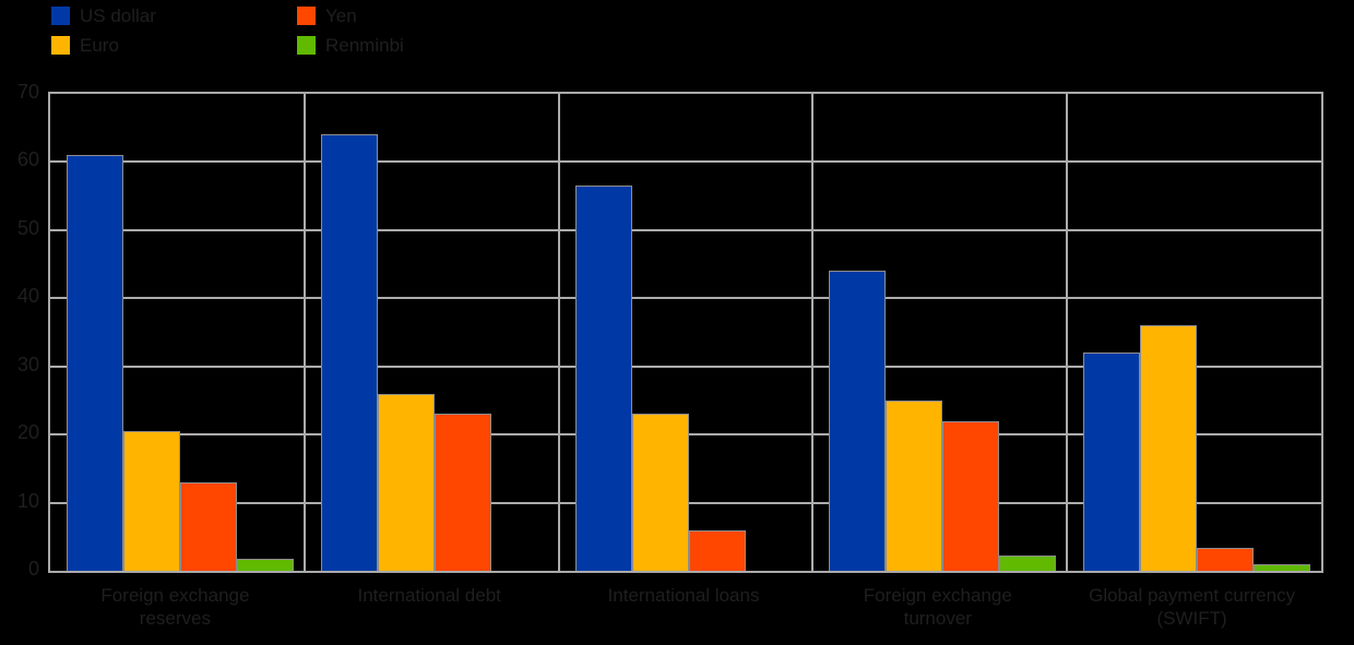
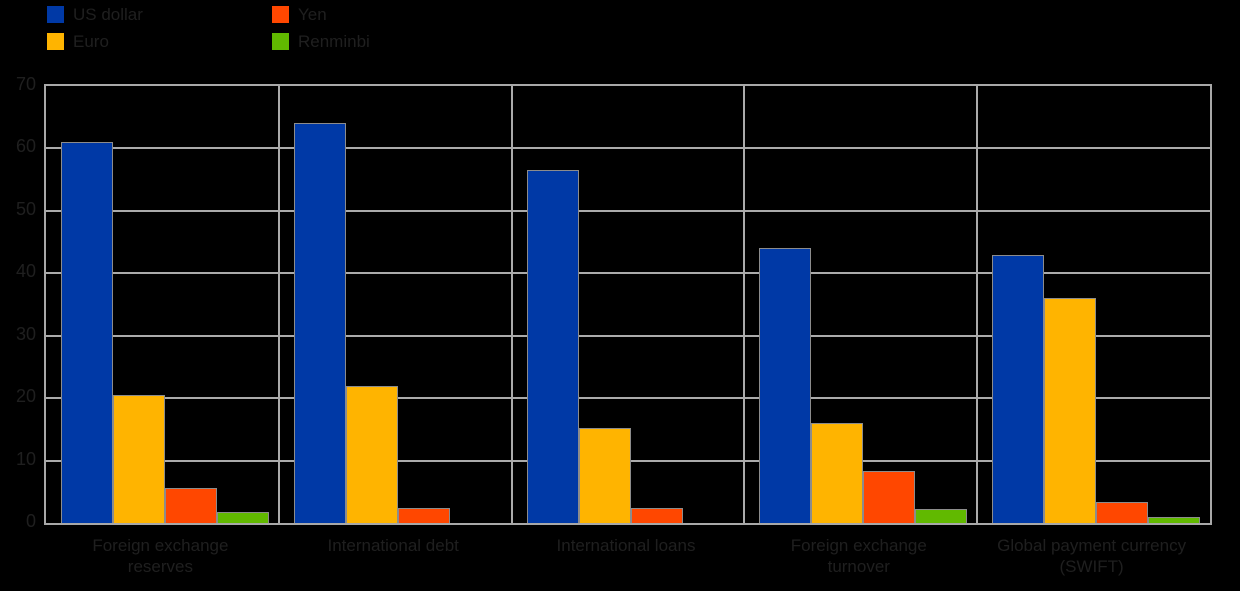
Yen/Foreign exchange reserves: 13 -> 6
Euro/International debt: 26 -> 22
Yen/International debt: 23 -> 2
Euro/International loans: 23 -> 15
Yen/International loans: 6 -> 2
Euro/Foreign exchange turnover: 25 -> 16
Yen/Foreign exchange turnover: 22 -> 8
US dollar/Global payment currency (SWIFT): 32 -> 43
